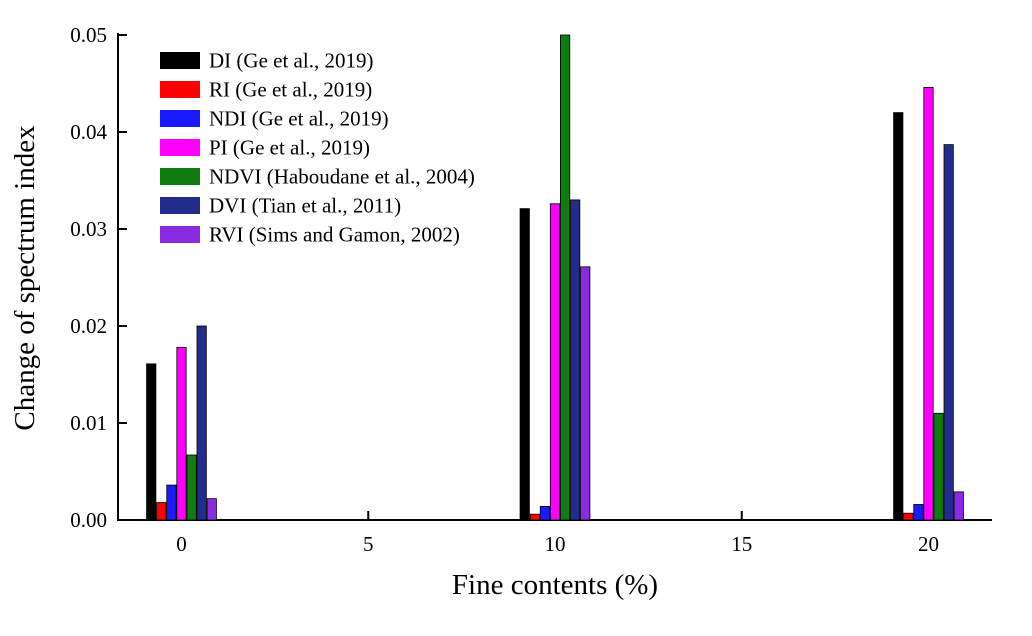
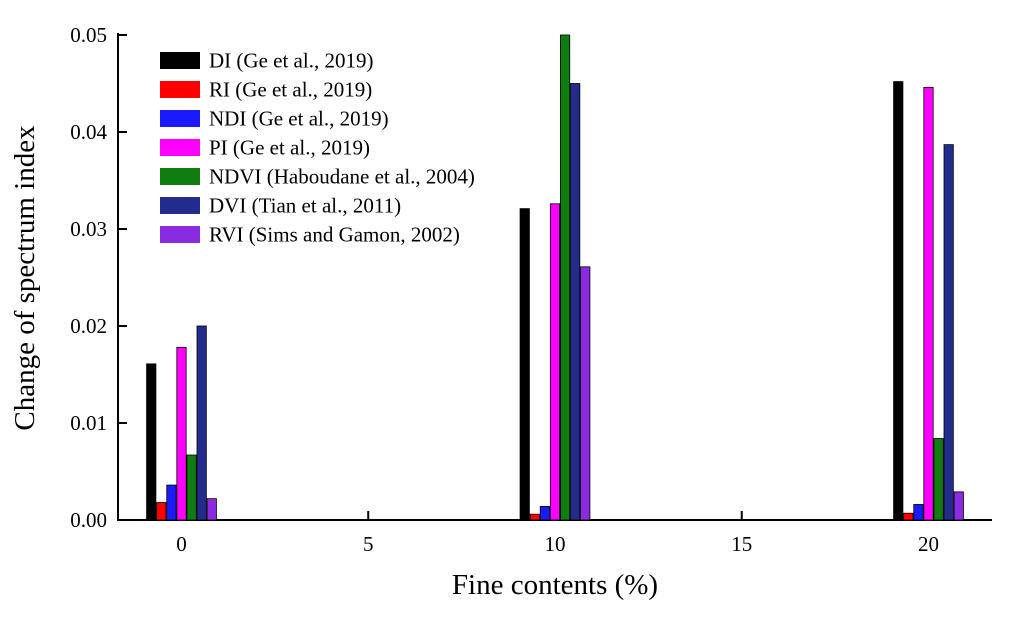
DVI (Tian et al., 2011)/10: 0.033 -> 0.045
DI (Ge et al., 2019)/20: 0.042 -> 0.045
NDVI (Haboudane et al., 2004)/20: 0.011 -> 0.008
